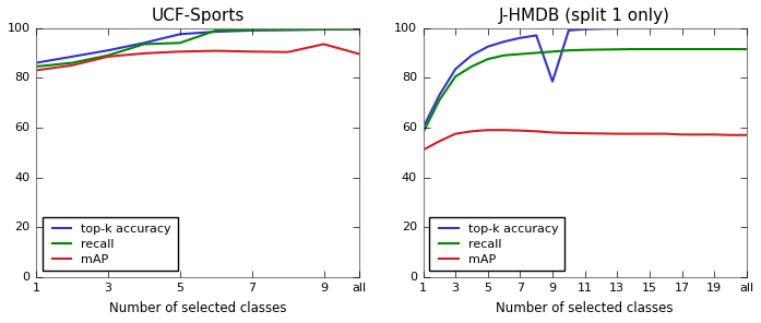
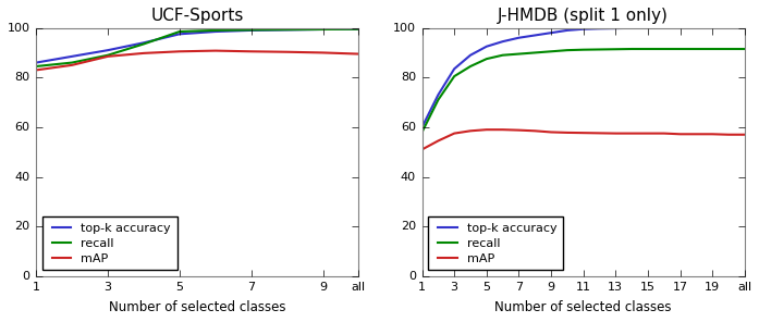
UCF-Sports/recall/5: 94.0 -> 98.5
UCF-Sports/mAP/9: 93.5 -> 90.0
J-HMDB (split 1 only)/top-k accuracy/9: 78.5 -> 98.0
